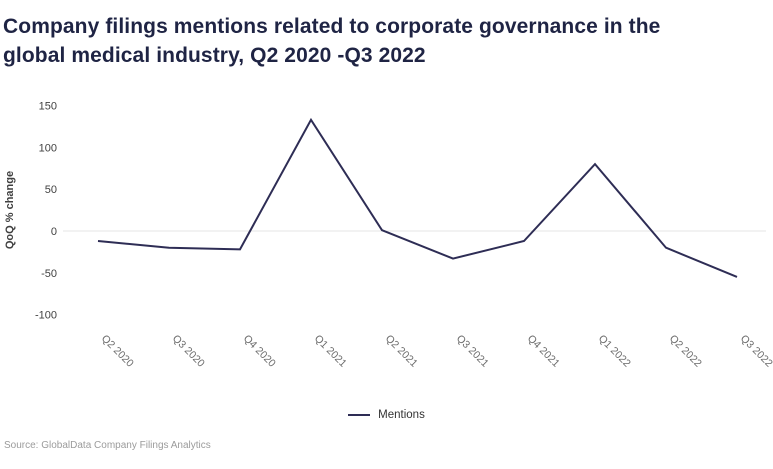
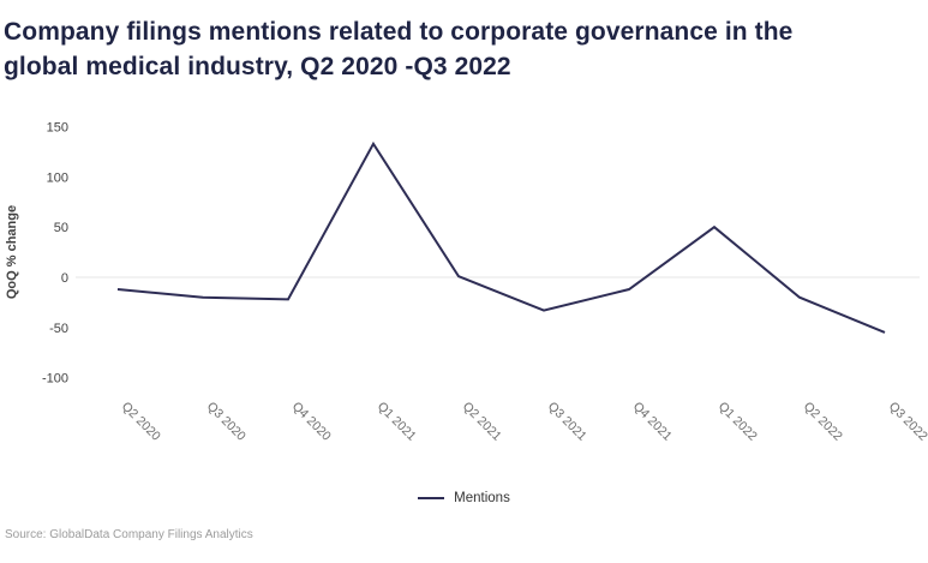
Q1 2022: 80 -> 50
